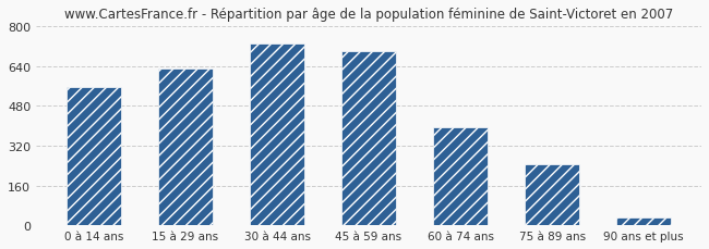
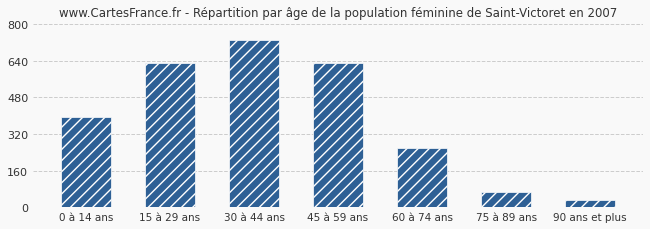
0 à 14 ans: 555 -> 395
45 à 59 ans: 700 -> 630
60 à 74 ans: 395 -> 260
75 à 89 ans: 245 -> 65
